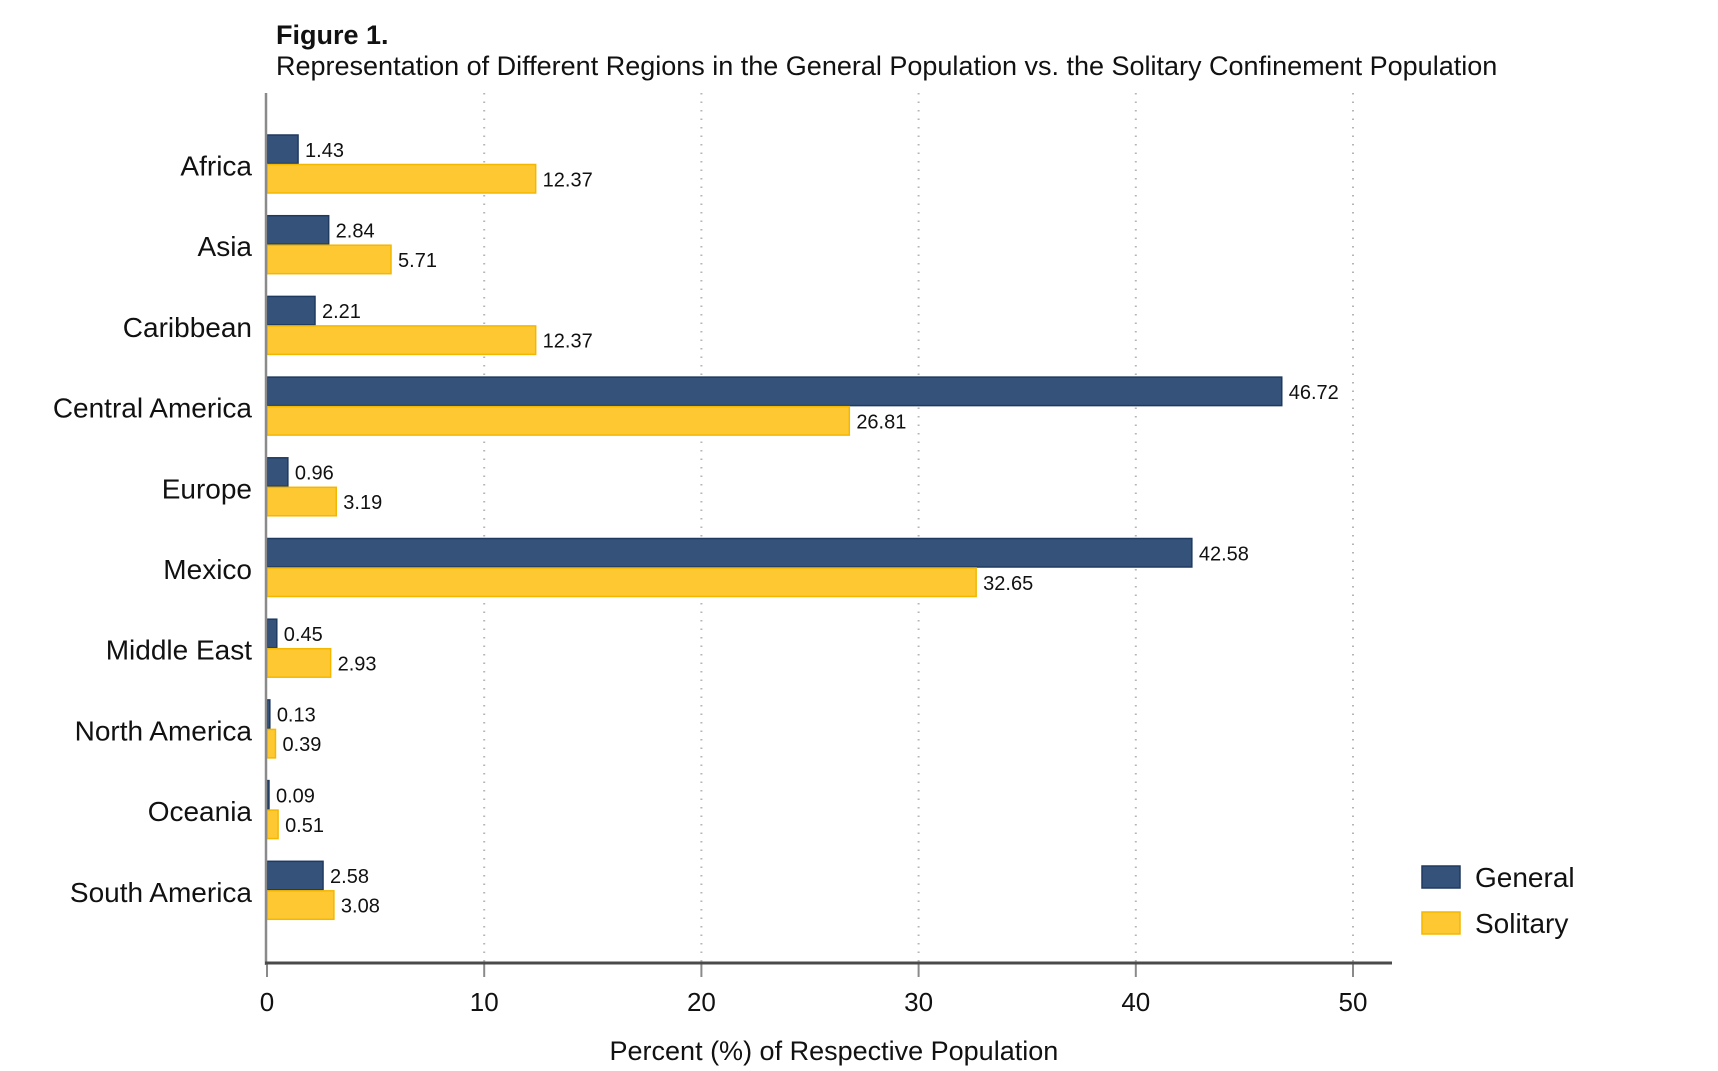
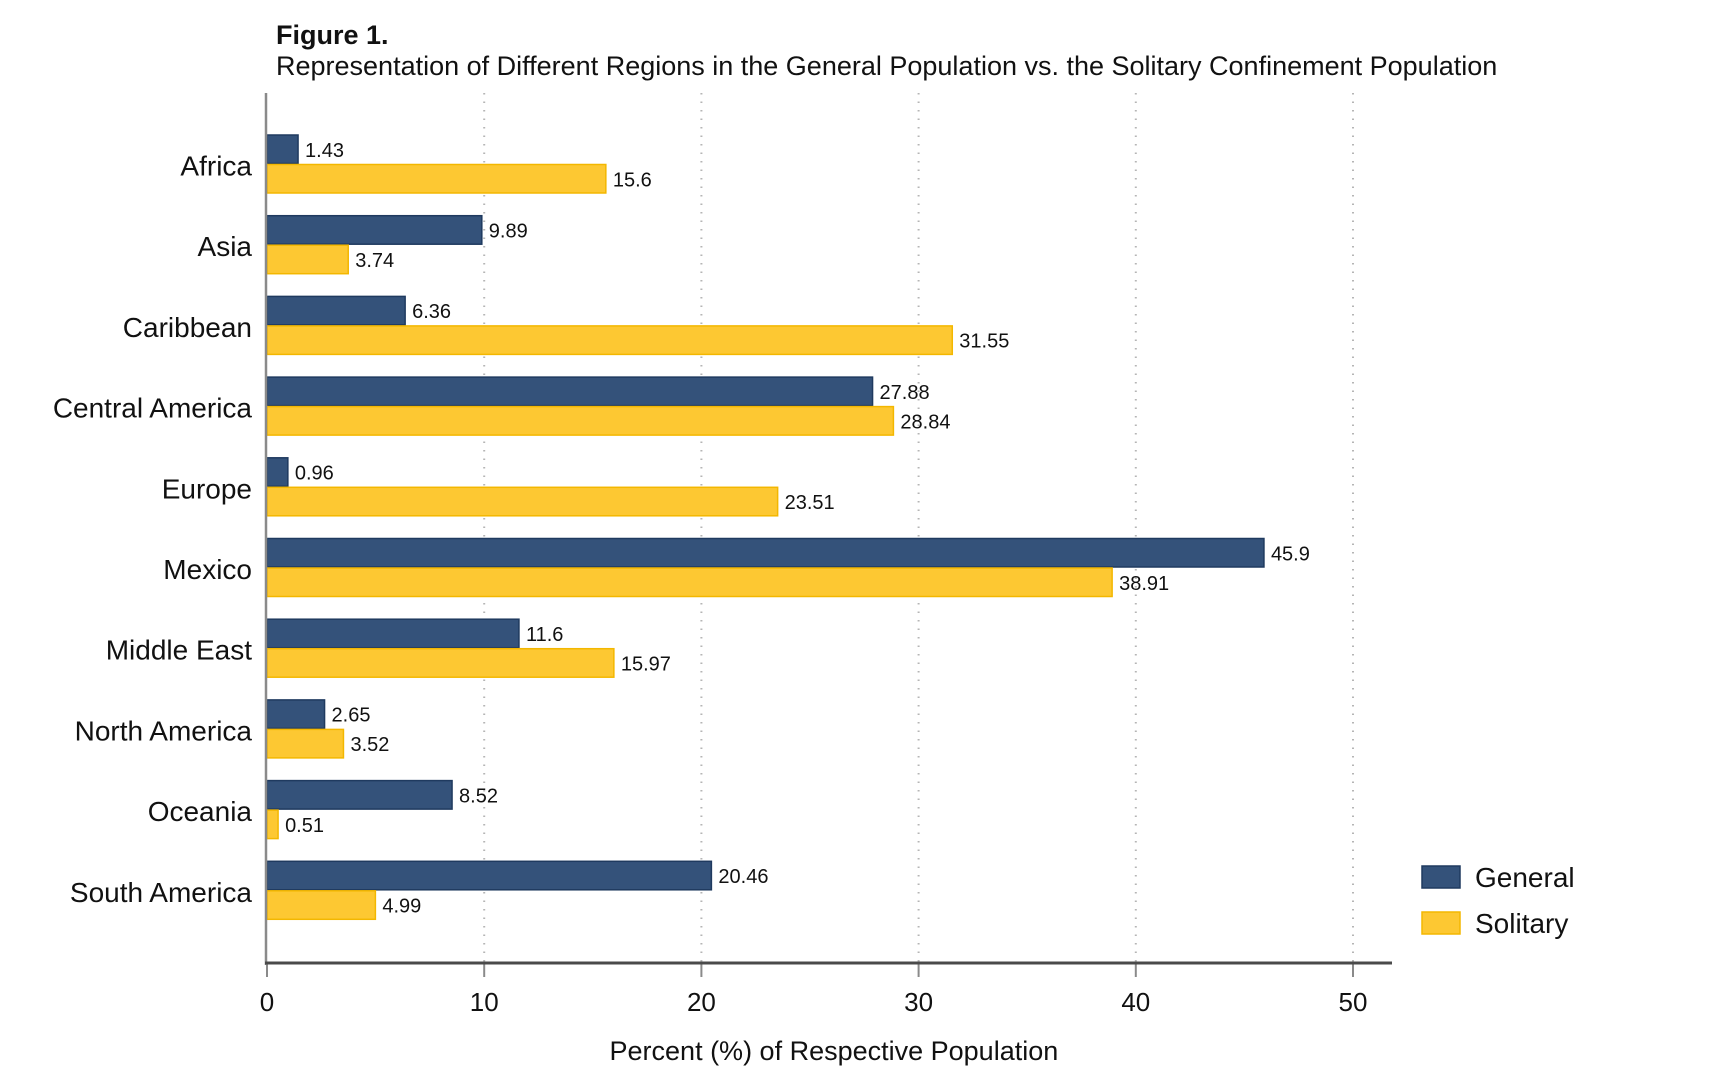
Solitary/Africa: 12.37 -> 15.6
General/Asia: 2.84 -> 9.89
Solitary/Asia: 5.71 -> 3.74
General/Caribbean: 2.21 -> 6.36
Solitary/Caribbean: 12.37 -> 31.55
General/Central America: 46.72 -> 27.88
Solitary/Central America: 26.81 -> 28.84
Solitary/Europe: 3.19 -> 23.51
General/Mexico: 42.58 -> 45.9
Solitary/Mexico: 32.65 -> 38.91
General/Middle East: 0.45 -> 11.6
Solitary/Middle East: 2.93 -> 15.97
General/North America: 0.13 -> 2.65
Solitary/North America: 0.39 -> 3.52
General/Oceania: 0.09 -> 8.52
General/South America: 2.58 -> 20.46
Solitary/South America: 3.08 -> 4.99
